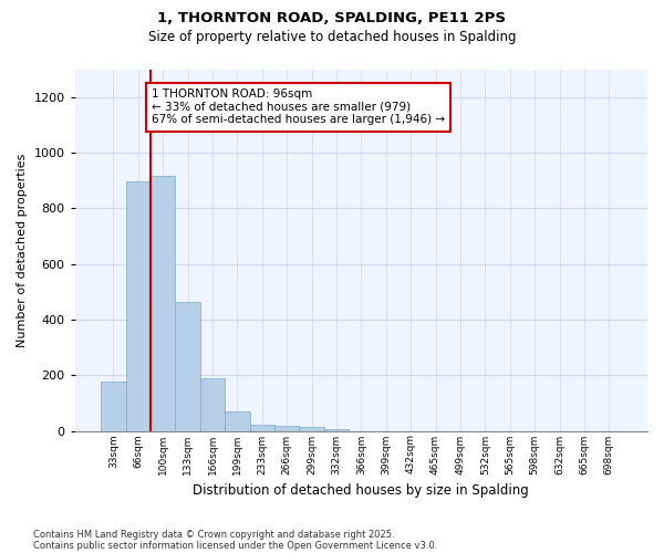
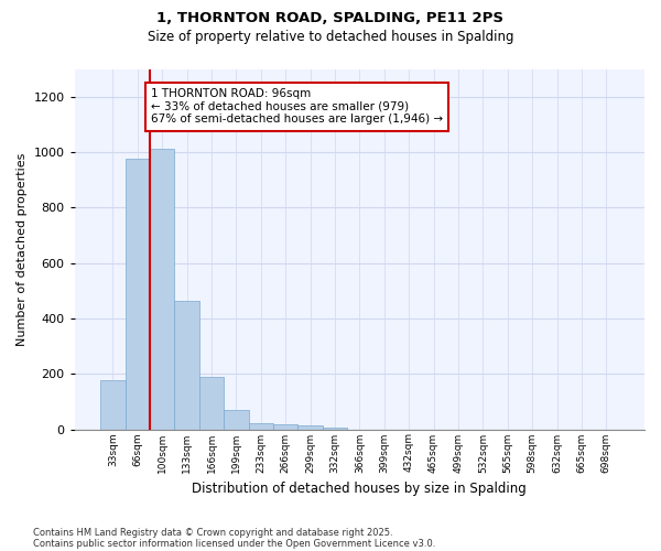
66sqm: 895 -> 975
100sqm: 915 -> 1010
